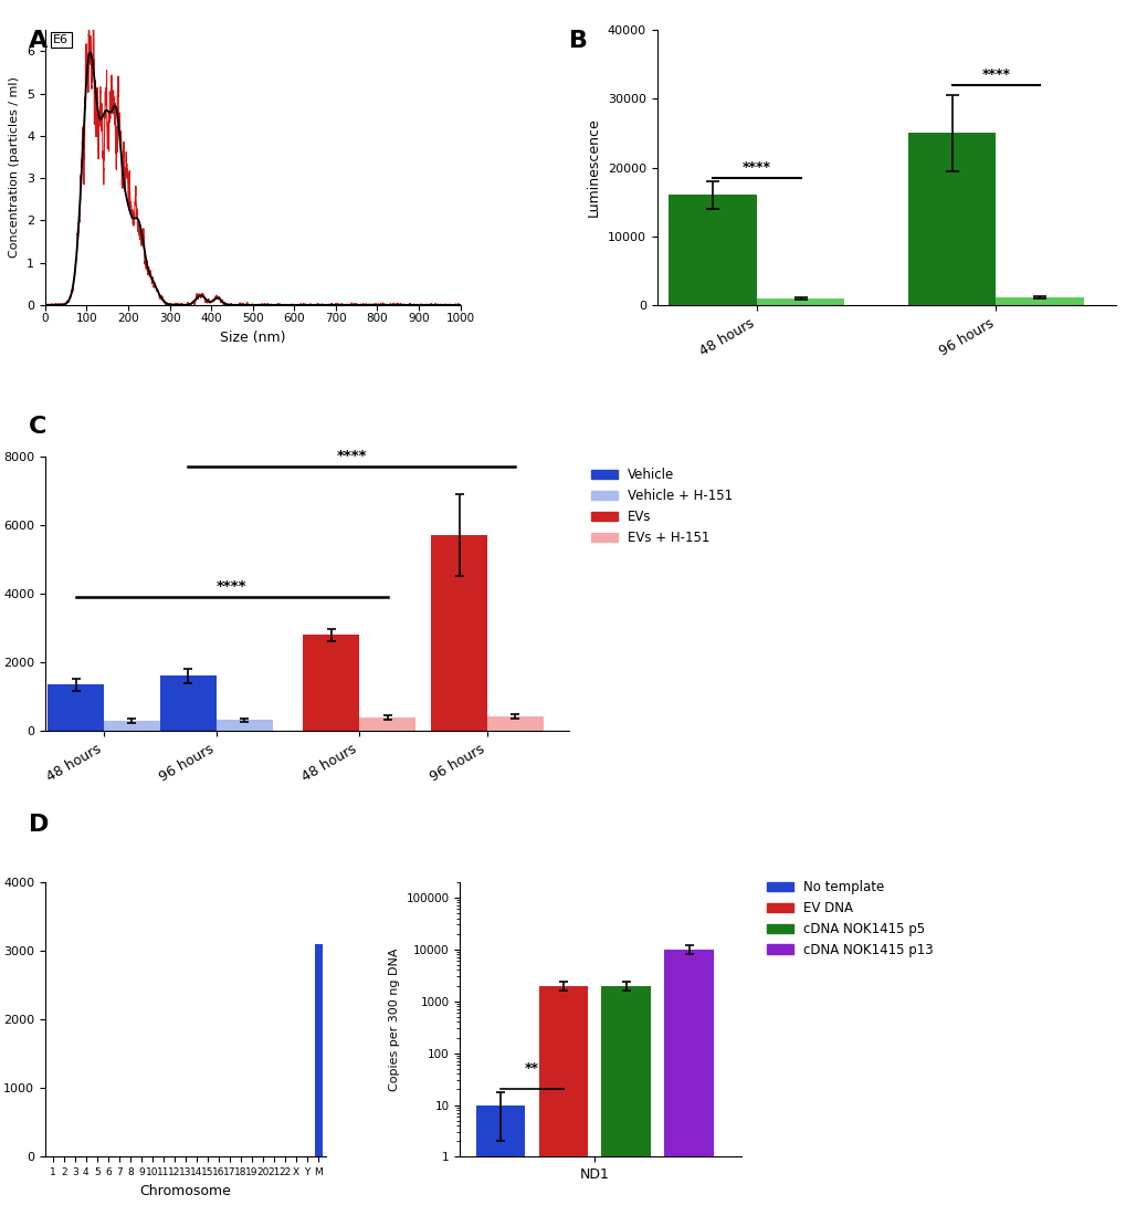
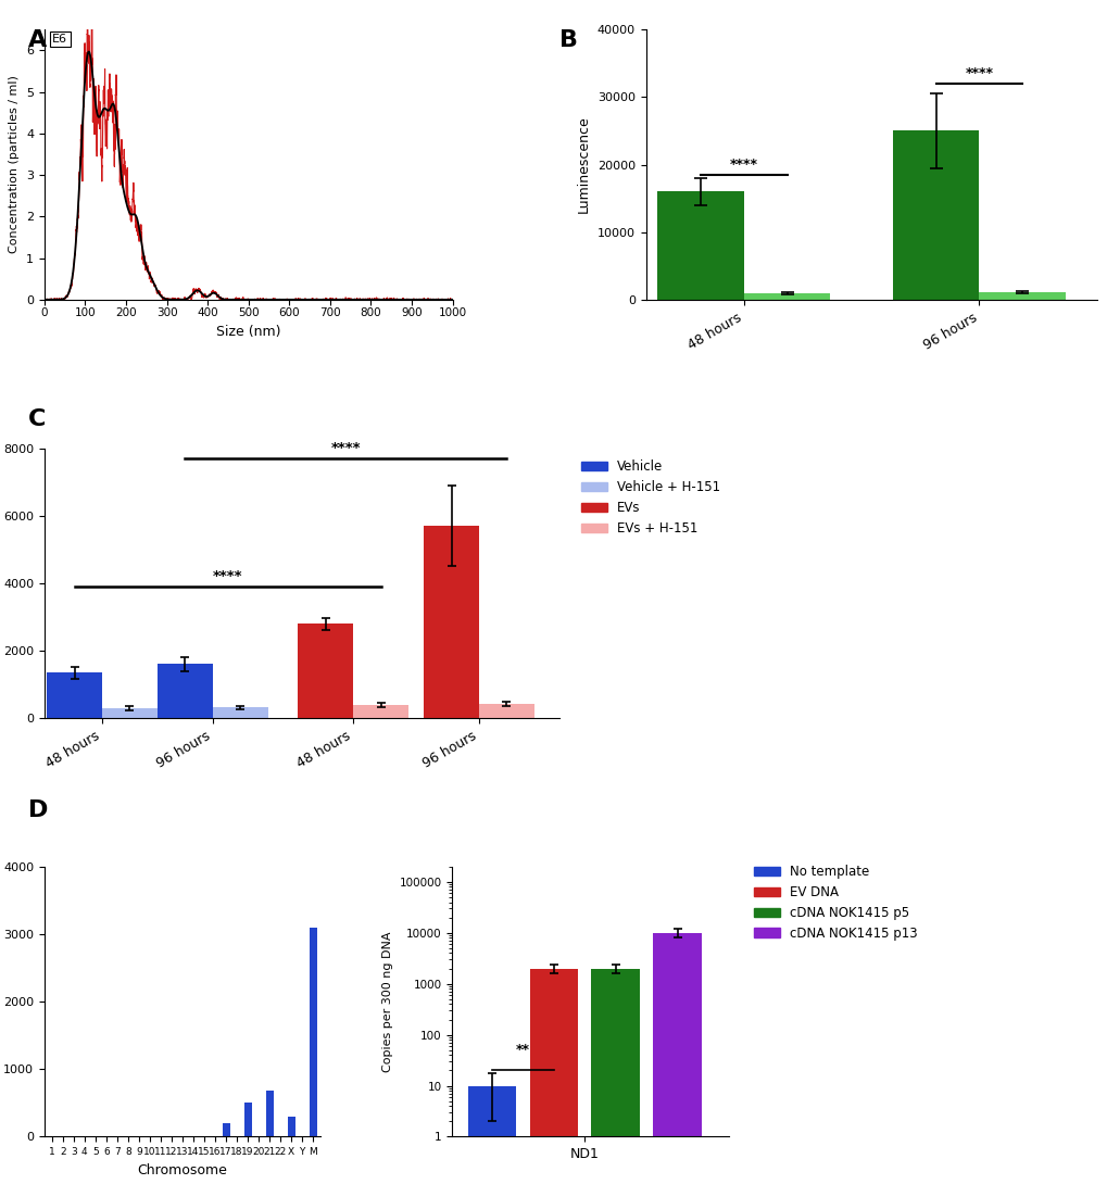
17: 0 -> 200
19: 0 -> 500
21: 0 -> 680
X: 0 -> 300
